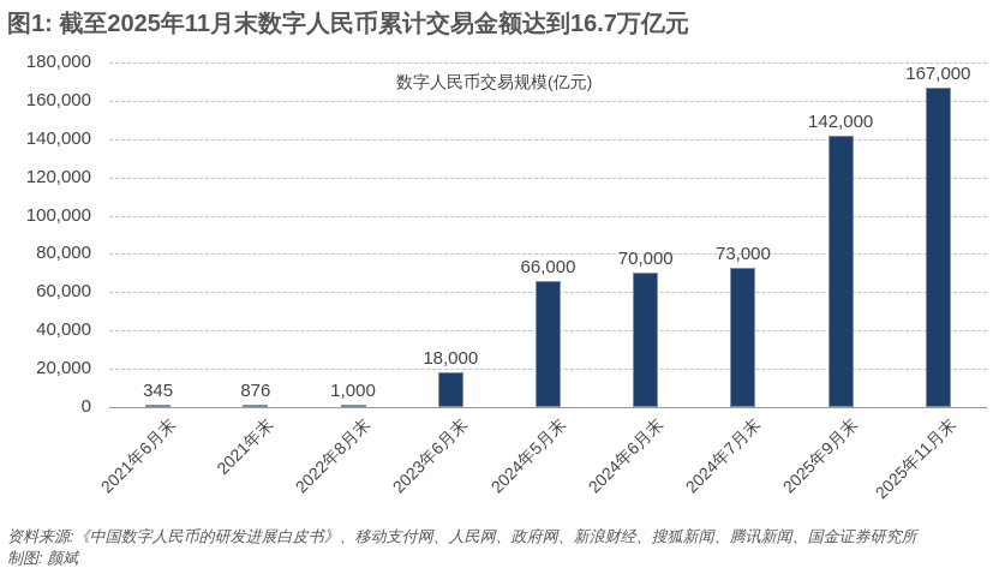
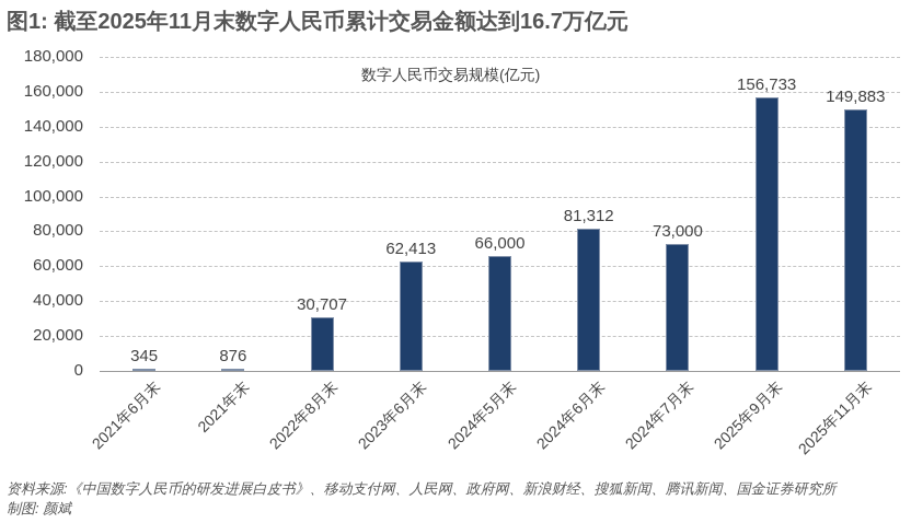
2022年8月末: 1,000 -> 30,707
2023年6月末: 18,000 -> 62,413
2024年6月末: 70,000 -> 81,312
2025年9月末: 142,000 -> 156,733
2025年11月末: 167,000 -> 149,883
